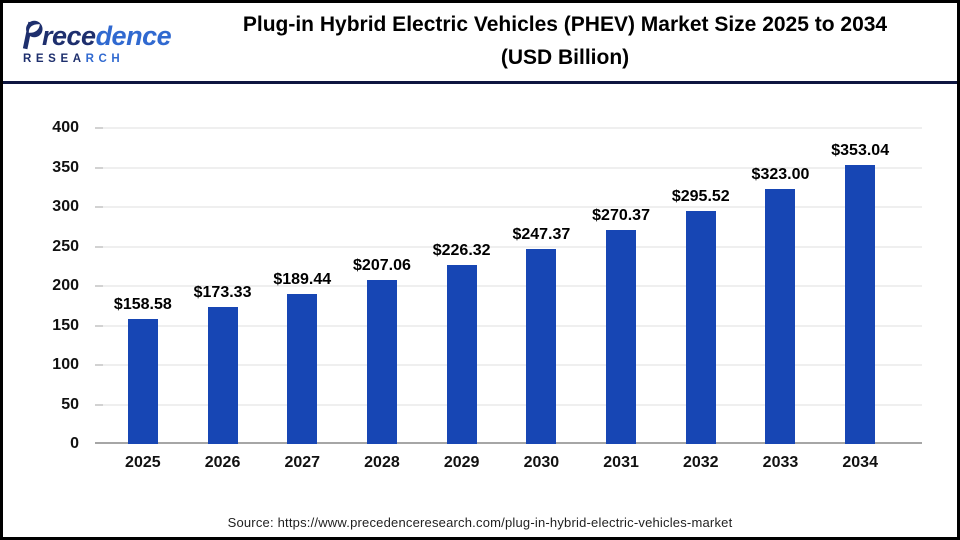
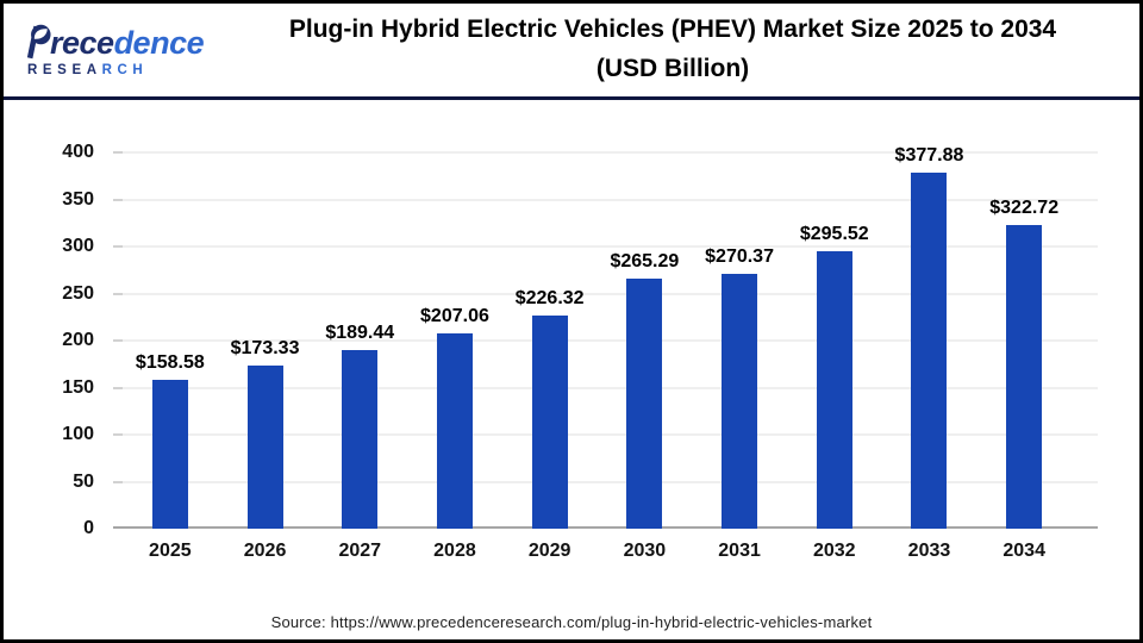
2030: $247.37 -> $265.29
2033: $323.00 -> $377.88
2034: $353.04 -> $322.72
